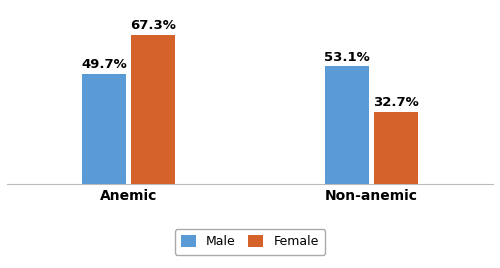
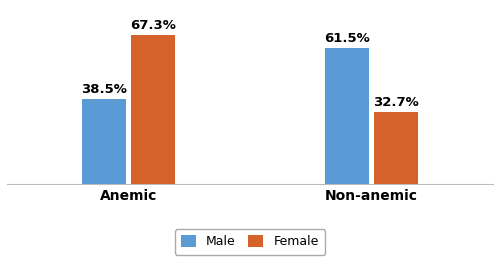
Male/Anemic: 49.7% -> 38.5%
Male/Non-anemic: 53.1% -> 61.5%
